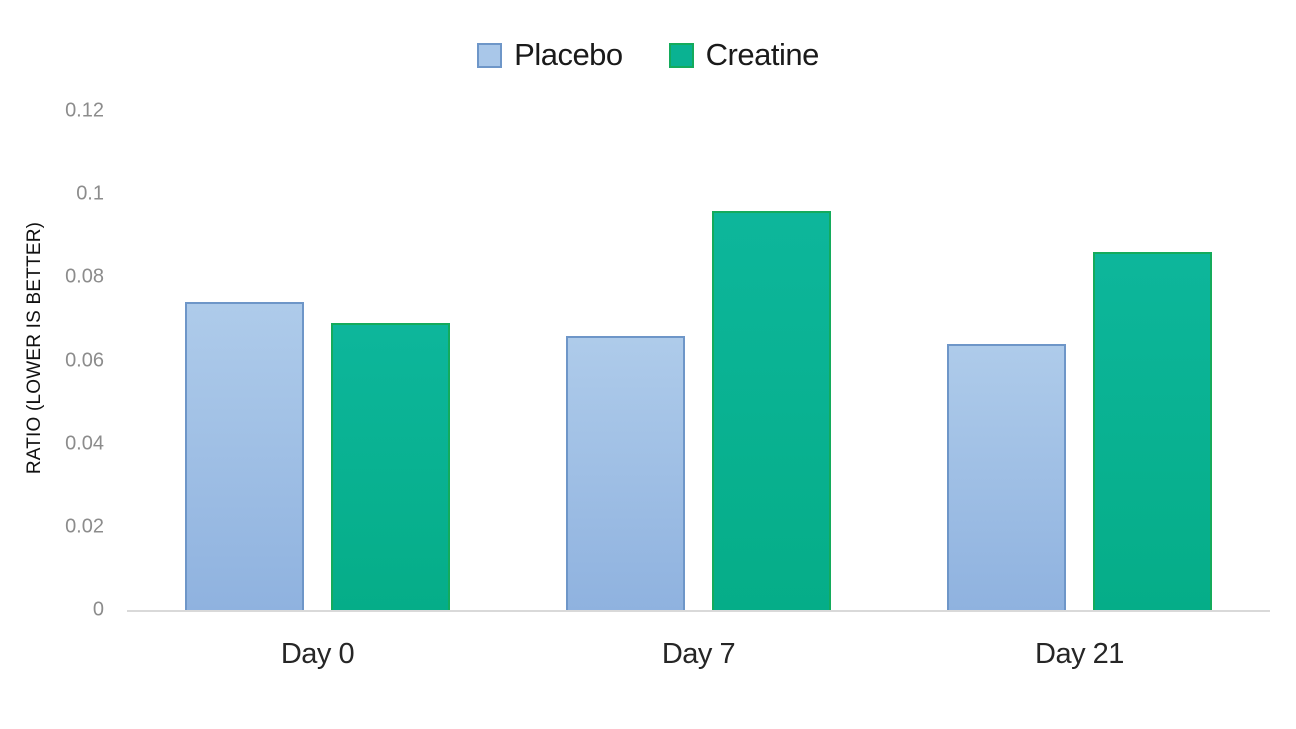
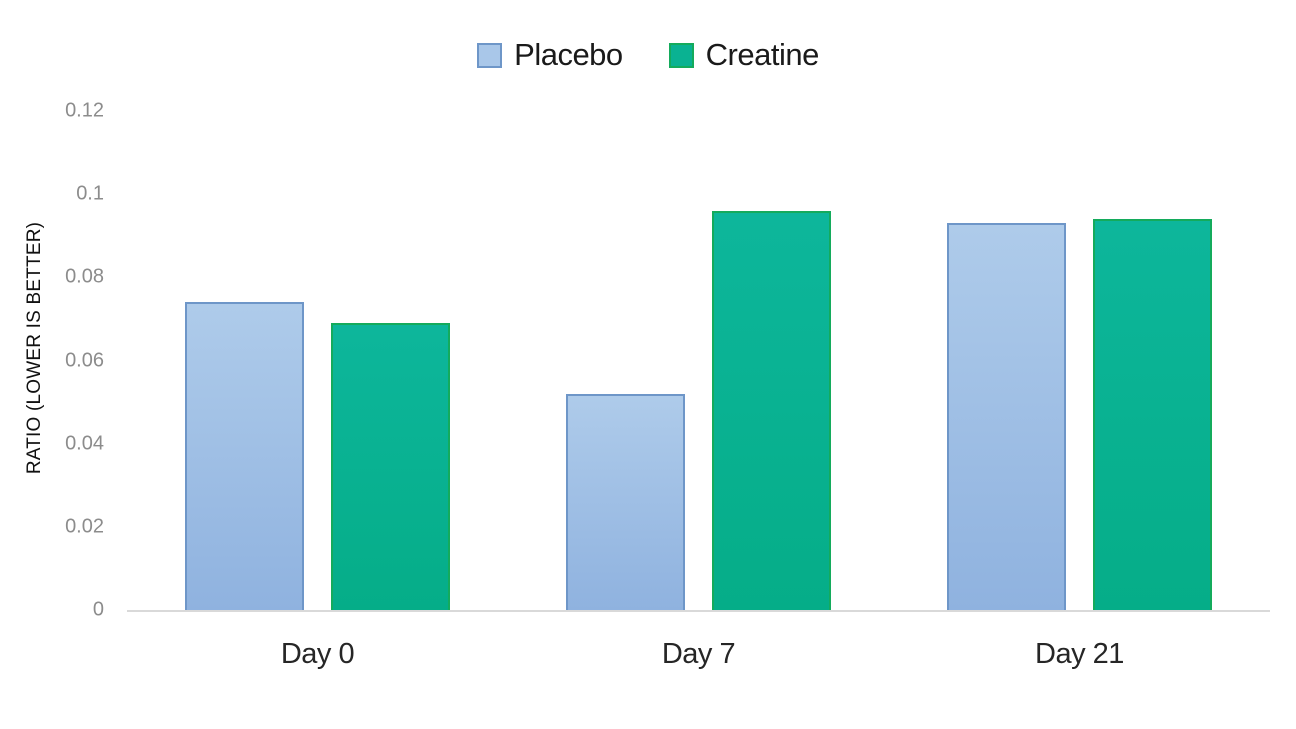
Placebo/Day 7: 0.066 -> 0.052
Placebo/Day 21: 0.064 -> 0.093
Creatine/Day 21: 0.086 -> 0.094
